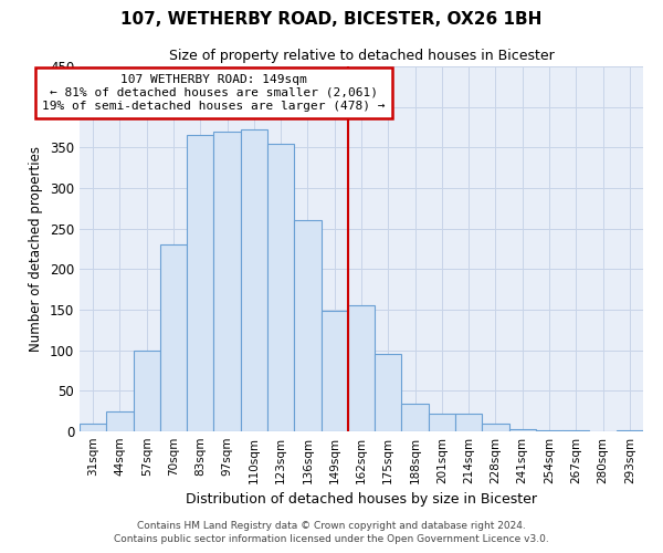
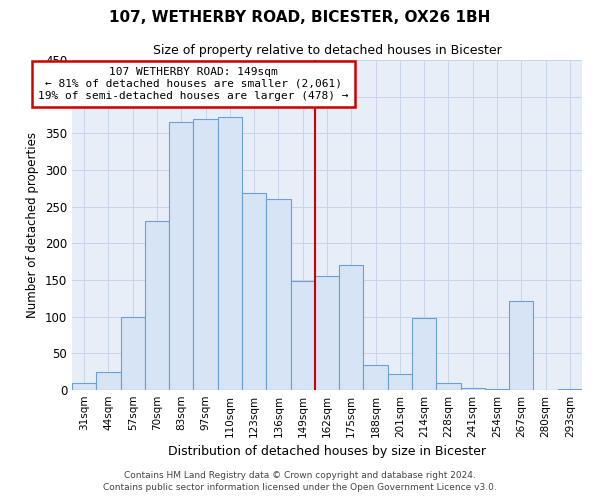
123sqm: 355 -> 268
175sqm: 95 -> 170
214sqm: 22 -> 98
267sqm: 1 -> 122
